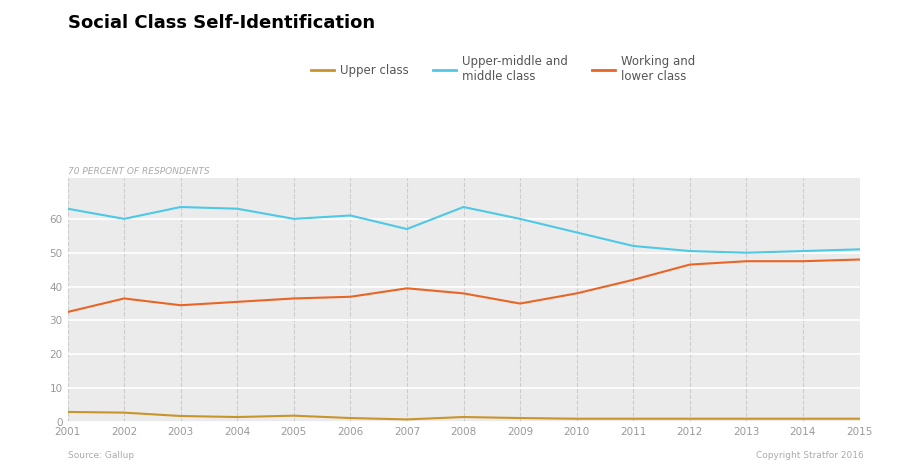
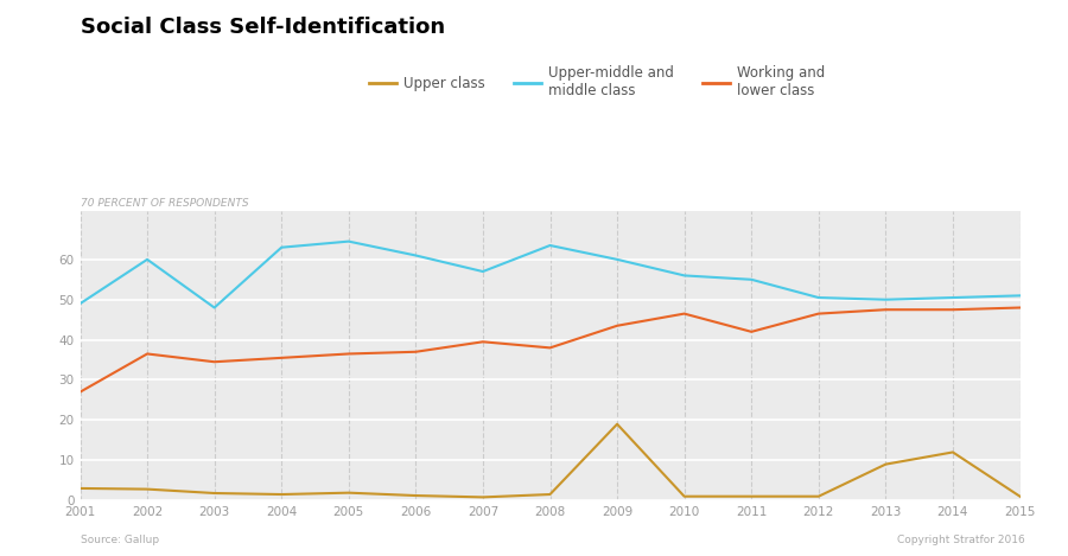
Upper-middle and middle class/2001: 63.0 -> 49.0
Working and lower class/2001: 32.5 -> 27.0
Upper-middle and middle class/2003: 63.5 -> 48.0
Upper-middle and middle class/2005: 60.0 -> 64.5
Upper class/2009: 1.2 -> 19.0
Working and lower class/2009: 35.0 -> 43.5
Working and lower class/2010: 38.0 -> 46.5
Upper-middle and middle class/2011: 52.0 -> 55.0
Upper class/2013: 1.0 -> 9.0
Upper class/2014: 1.0 -> 12.0
